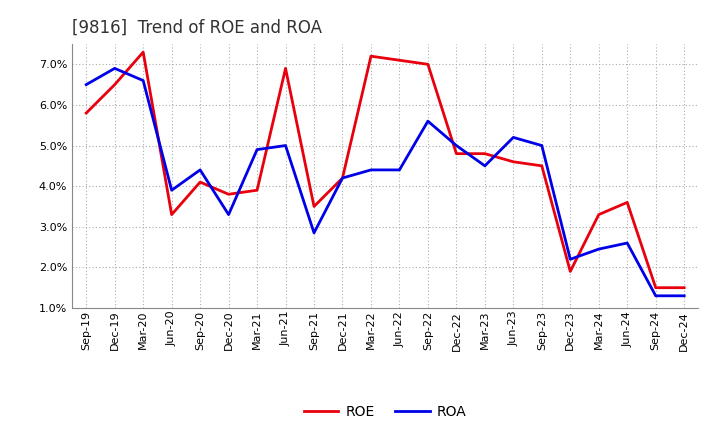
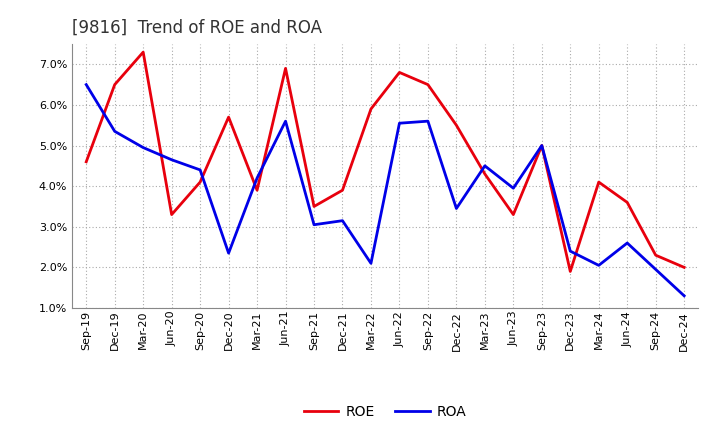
ROE/Sep-19: 5.8% -> 4.6%
ROA/Dec-19: 6.90% -> 5.35%
ROA/Mar-20: 6.60% -> 4.95%
ROA/Jun-20: 3.90% -> 4.65%
ROE/Dec-20: 3.8% -> 5.7%
ROA/Dec-20: 3.30% -> 2.35%
ROA/Mar-21: 4.90% -> 4.20%
ROA/Jun-21: 5.00% -> 5.60%
ROA/Sep-21: 2.85% -> 3.05%
ROE/Dec-21: 4.2% -> 3.9%
ROA/Dec-21: 4.20% -> 3.15%
ROE/Mar-22: 7.2% -> 5.9%
ROA/Mar-22: 4.40% -> 2.10%
ROE/Jun-22: 7.1% -> 6.8%
ROA/Jun-22: 4.40% -> 5.55%
ROE/Sep-22: 7.0% -> 6.5%
ROE/Dec-22: 4.8% -> 5.5%
ROA/Dec-22: 5.00% -> 3.45%
ROE/Mar-23: 4.8% -> 4.3%
ROE/Jun-23: 4.6% -> 3.3%
ROA/Jun-23: 5.20% -> 3.95%
ROE/Sep-23: 4.5% -> 5.0%
ROA/Dec-23: 2.20% -> 2.40%
ROE/Mar-24: 3.3% -> 4.1%
ROA/Mar-24: 2.45% -> 2.05%
ROE/Sep-24: 1.5% -> 2.3%
ROA/Sep-24: 1.30% -> 1.95%
ROE/Dec-24: 1.5% -> 2.0%
